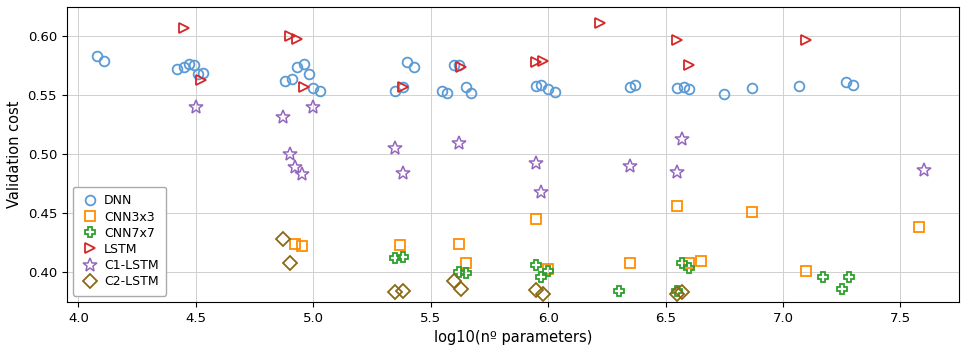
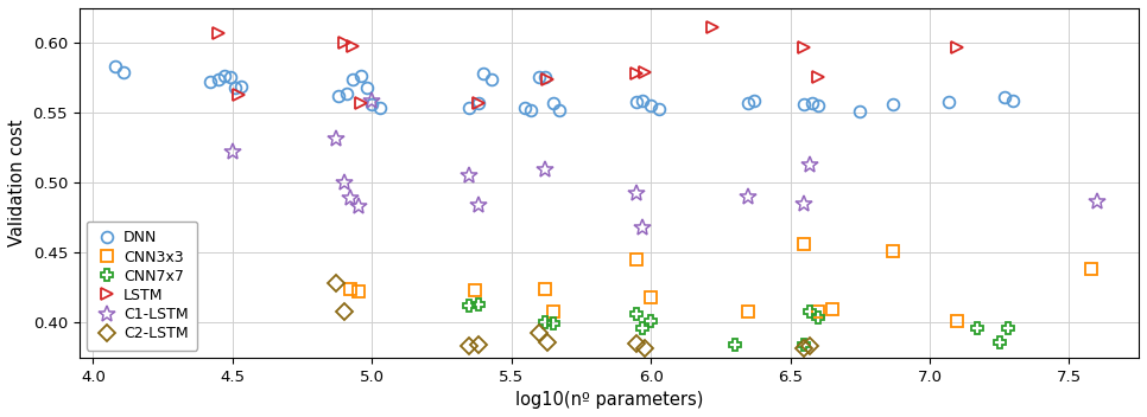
C1-LSTM/4.5: 0.540 -> 0.522
C1-LSTM/5.0: 0.540 -> 0.559
CNN3x3/6.0: 0.403 -> 0.418
